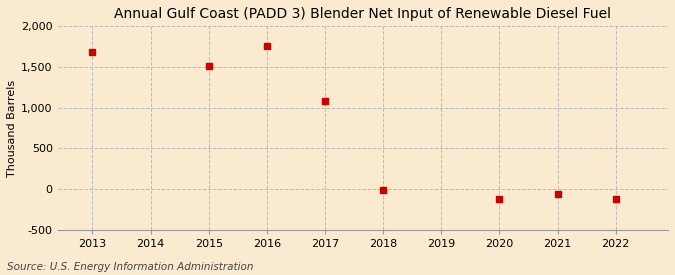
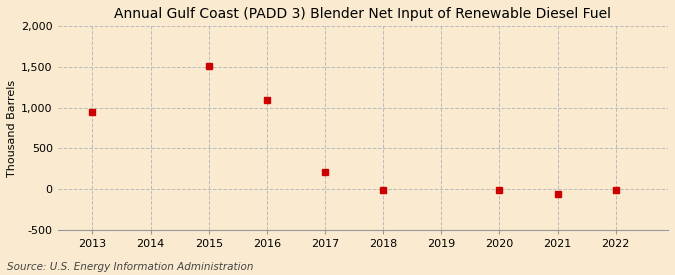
2013: 1,680 -> 950
2016: 1,760 -> 1,090
2017: 1,080 -> 210
2020: -120 -> -10
2022: -120 -> -10
